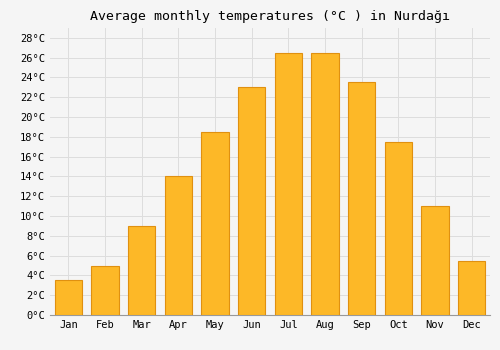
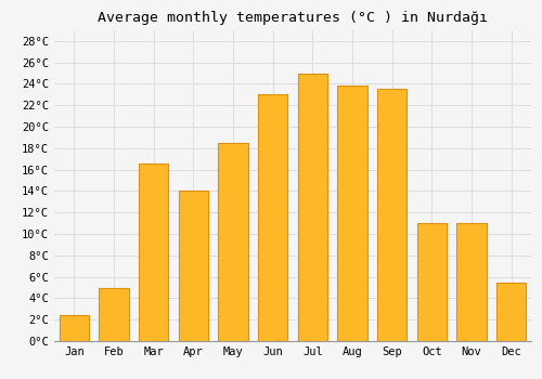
Jan: 3.5°C -> 2.4°C
Mar: 9.0°C -> 16.6°C
Jul: 26.5°C -> 25.0°C
Aug: 26.5°C -> 23.8°C
Oct: 17.5°C -> 11.0°C
